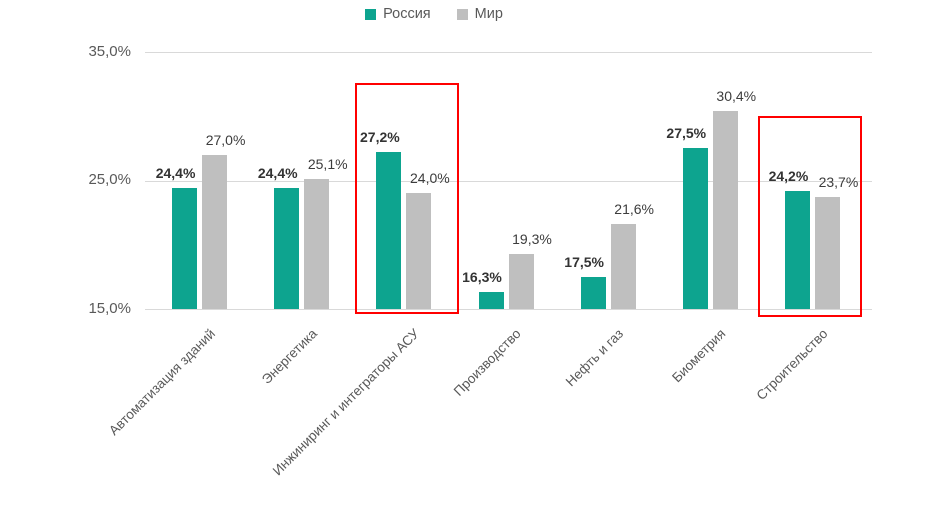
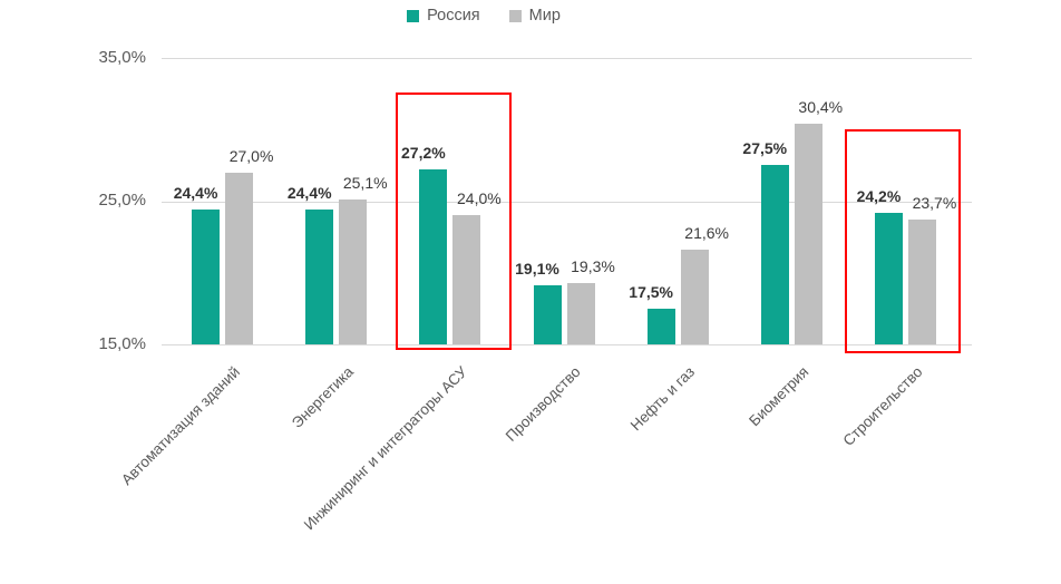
Россия/Производство: 16,3% -> 19,1%
